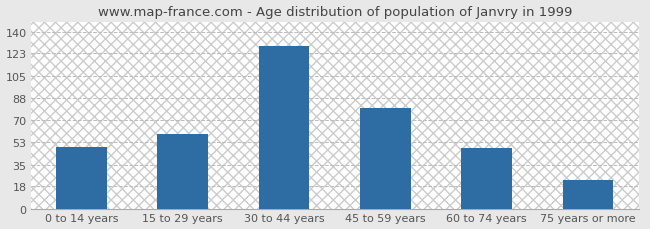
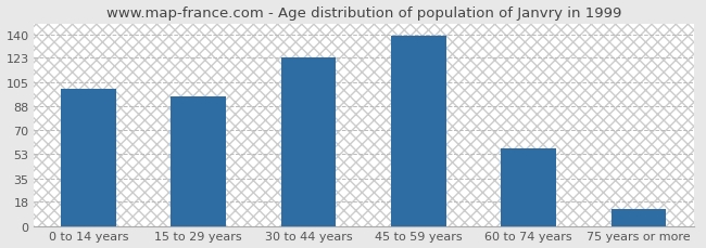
0 to 14 years: 49 -> 100
15 to 29 years: 59 -> 95
30 to 44 years: 129 -> 123
45 to 59 years: 80 -> 139
60 to 74 years: 48 -> 57
75 years or more: 23 -> 13
